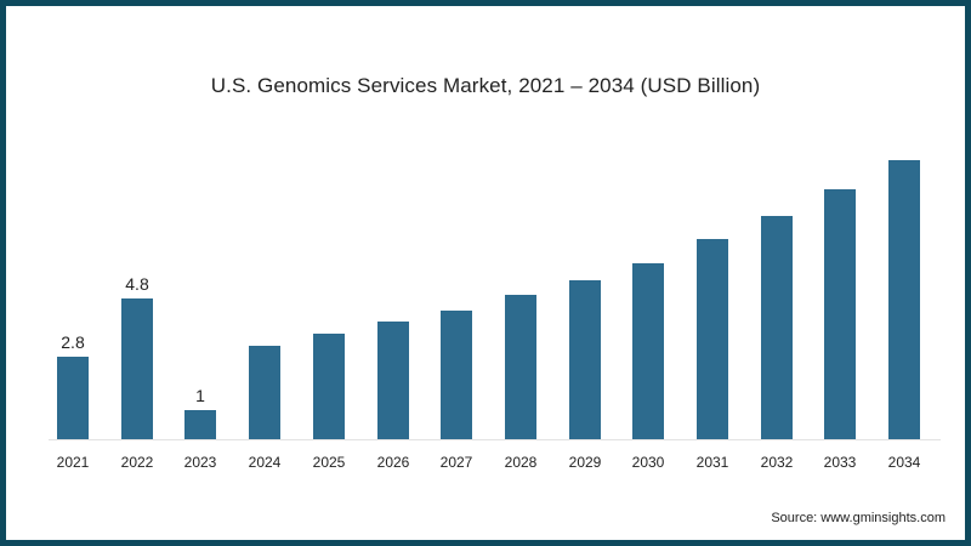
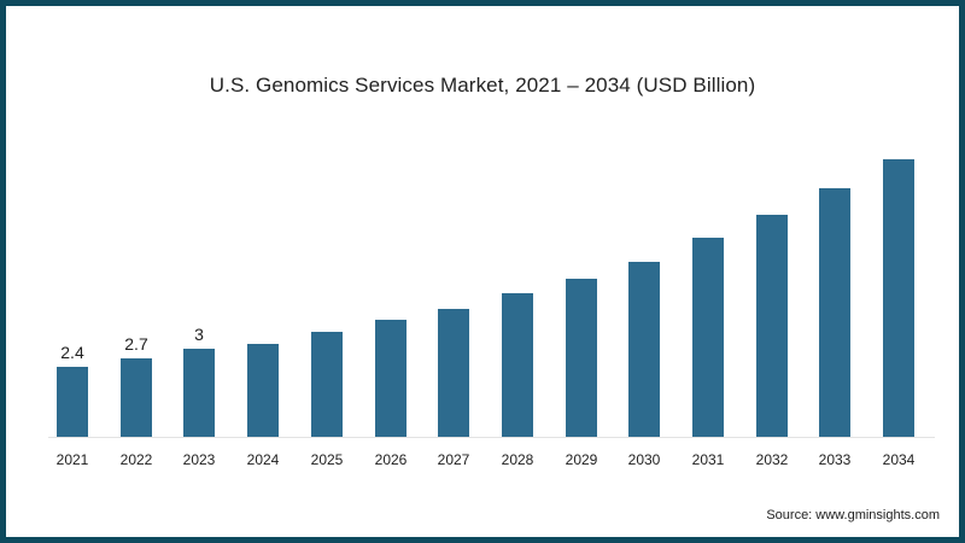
2021: 2.8 -> 2.4
2022: 4.8 -> 2.7
2023: 1 -> 3
